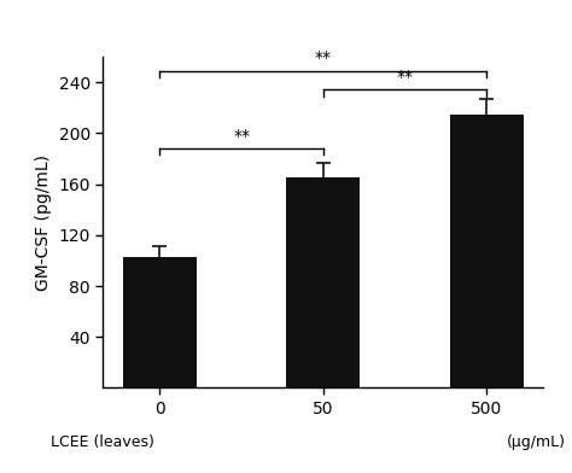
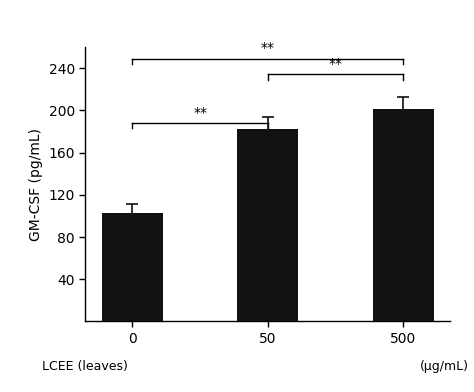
50: 165 -> 182
500: 215 -> 201
